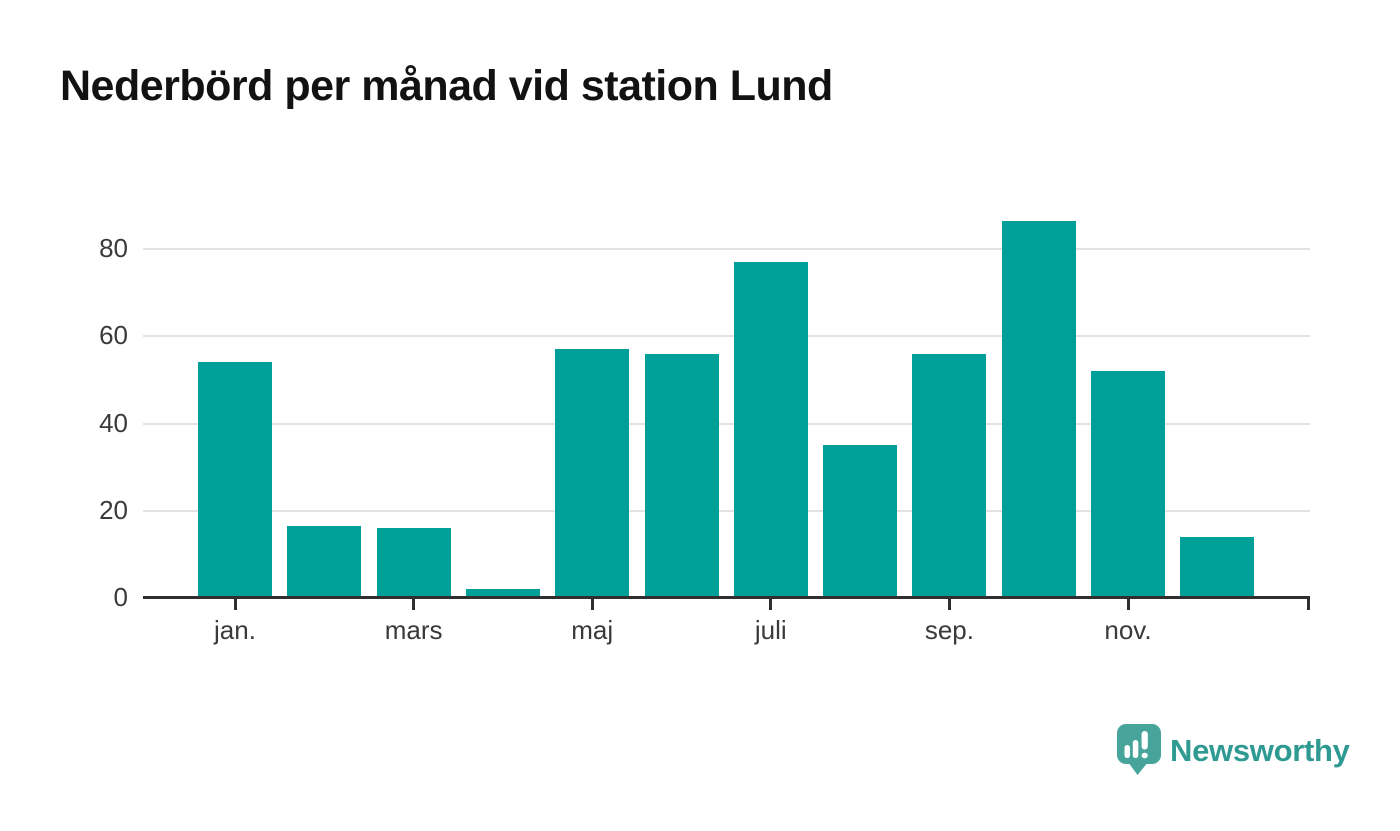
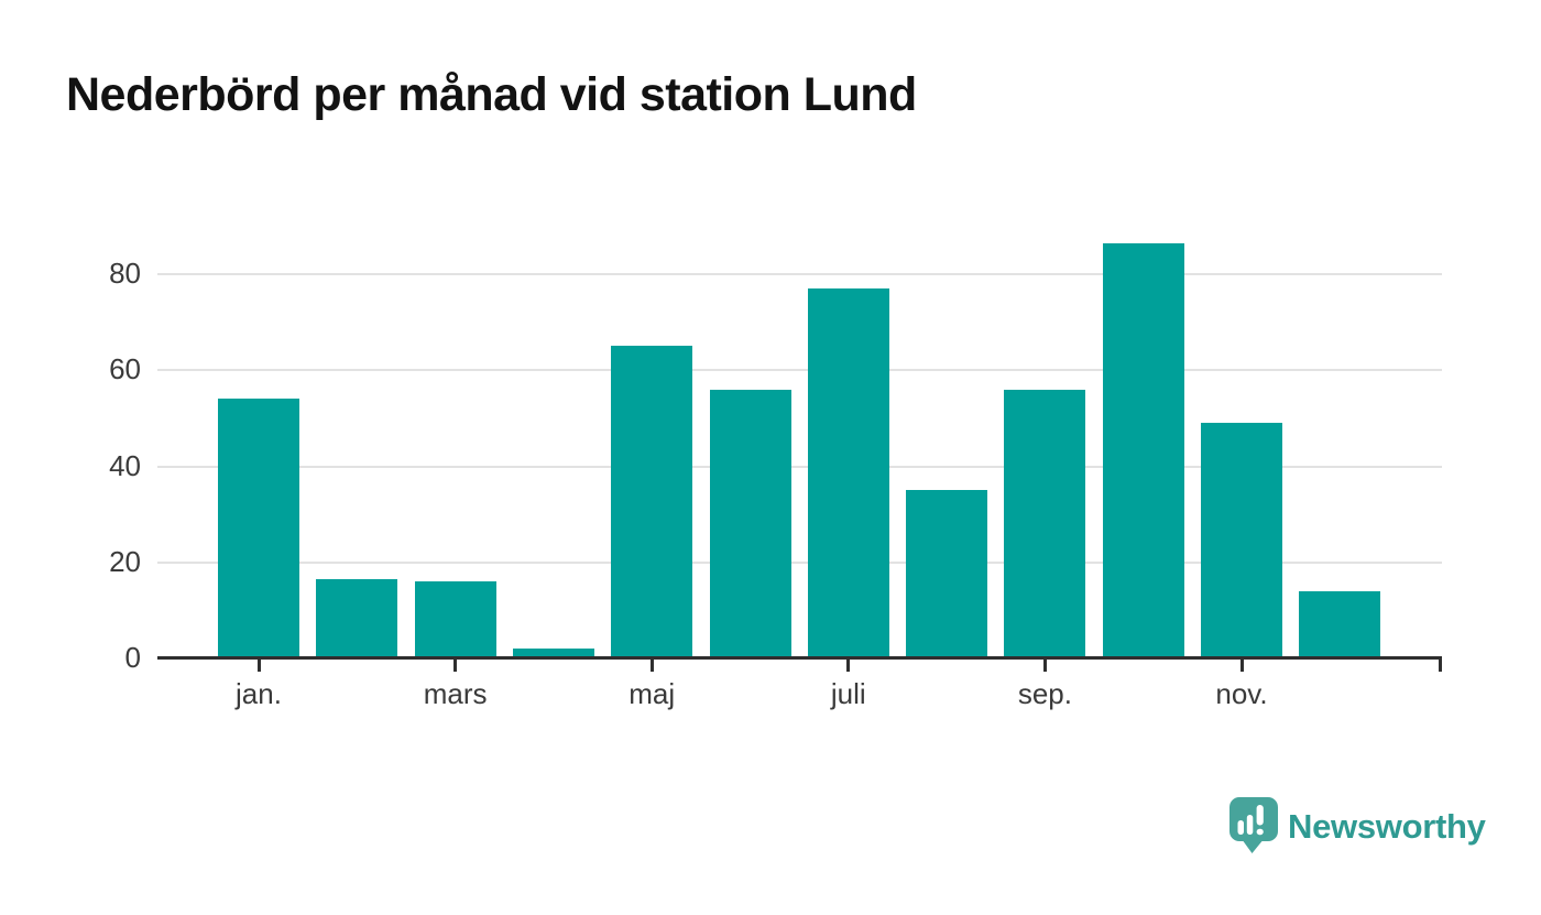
maj: 57 -> 65
nov.: 52 -> 49
